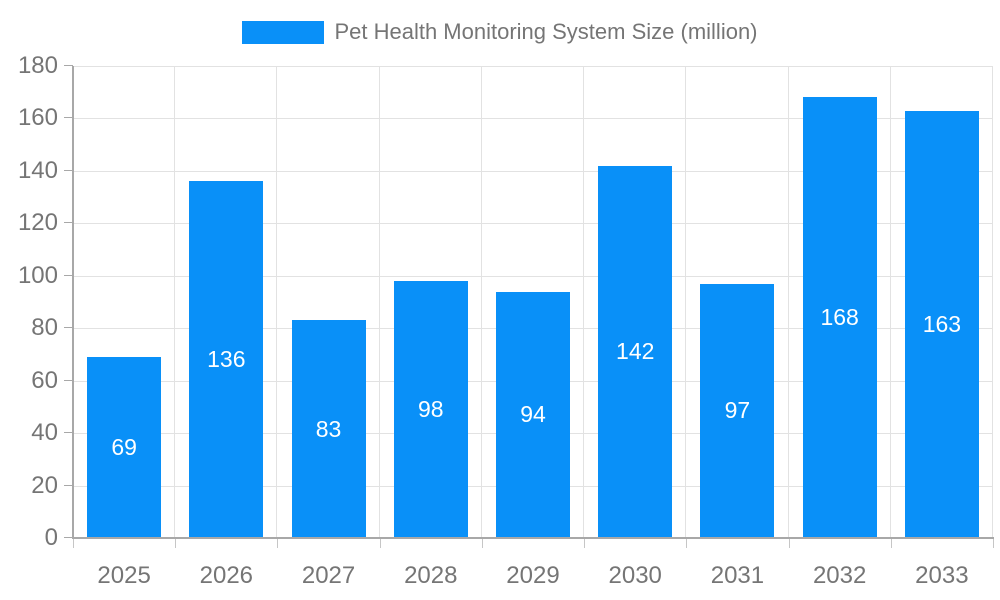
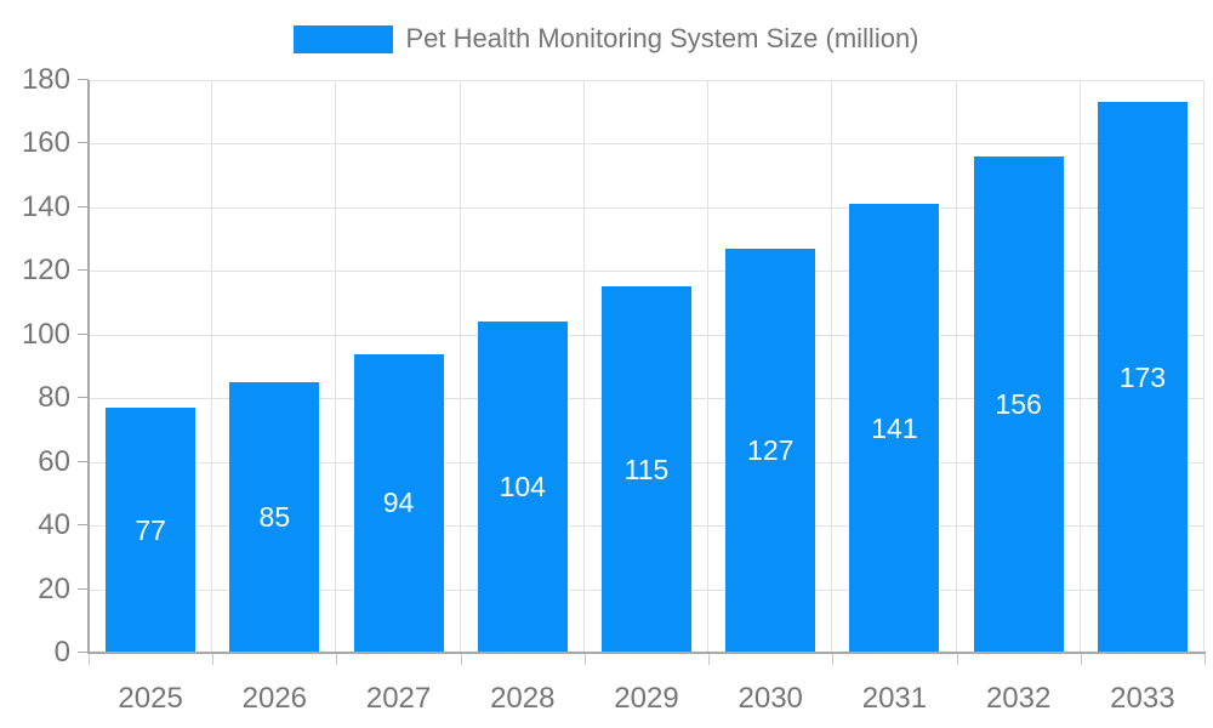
2025: 69 -> 77
2026: 136 -> 85
2027: 83 -> 94
2028: 98 -> 104
2029: 94 -> 115
2030: 142 -> 127
2031: 97 -> 141
2032: 168 -> 156
2033: 163 -> 173
